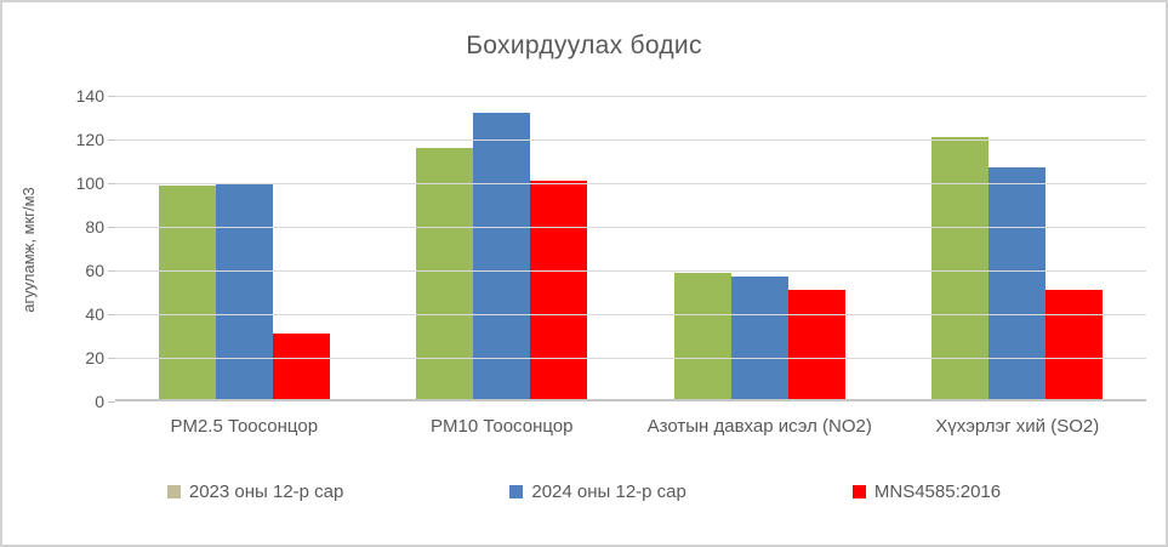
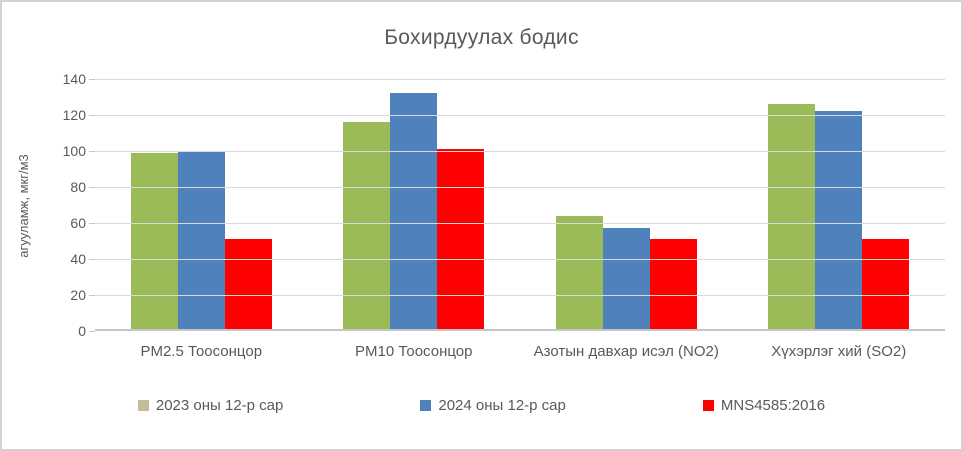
MNS4585:2016/PM2.5 Тоосонцор: 30 -> 50
2023 оны 12-р сар/Азотын давхар исэл (NO2): 58 -> 63
2023 оны 12-р сар/Хүхэрлэг хий (SO2): 120 -> 125
2024 оны 12-р сар/Хүхэрлэг хий (SO2): 106 -> 121
